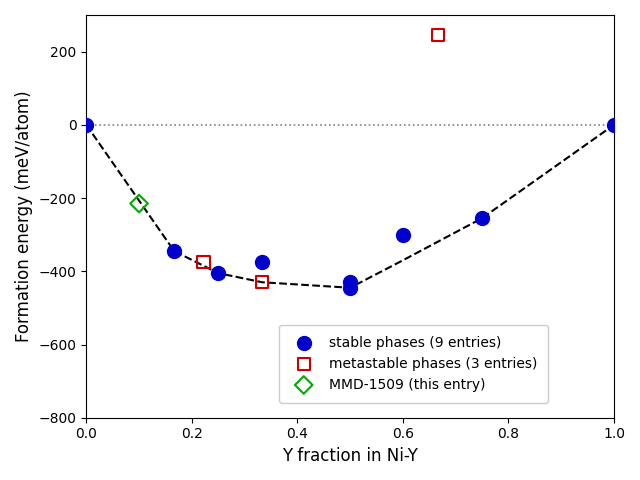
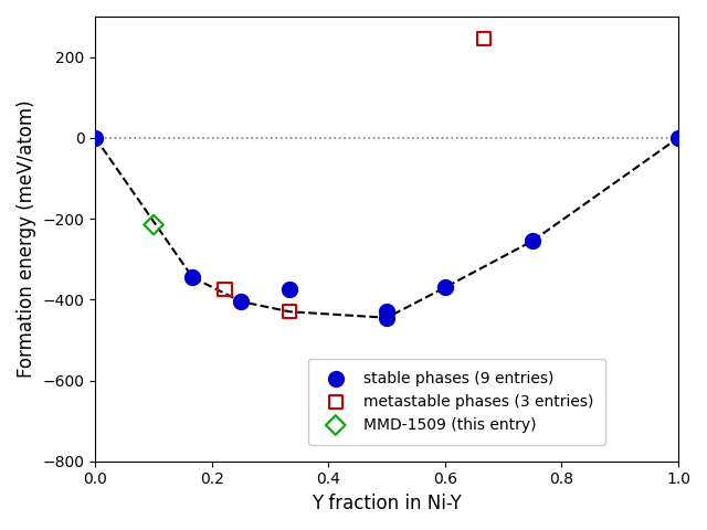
stable phases (9 entries)/0.6: -300 -> -370
